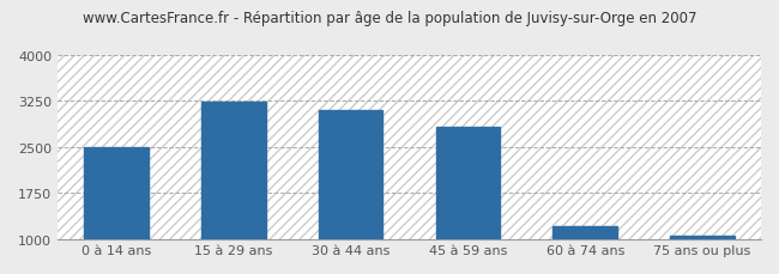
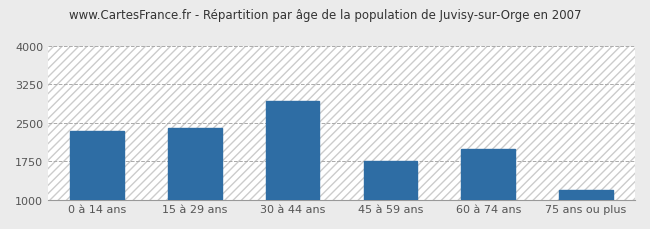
0 à 14 ans: 2500 -> 2340
15 à 29 ans: 3230 -> 2400
30 à 44 ans: 3090 -> 2920
45 à 59 ans: 2820 -> 1760
60 à 74 ans: 1210 -> 1980
75 ans ou plus: 1060 -> 1200
